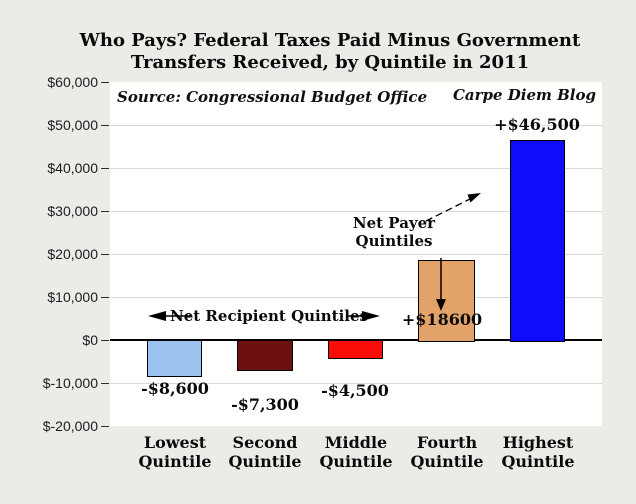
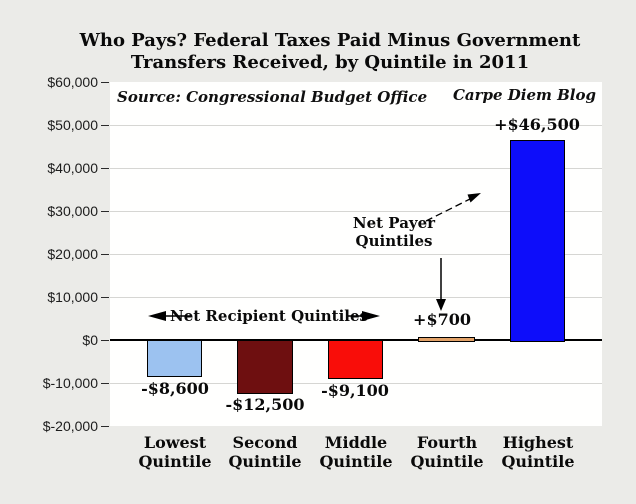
Second Quintile: -$7,300 -> -$12,500
Middle Quintile: -$4,500 -> -$9,100
Fourth Quintile: +$18600 -> +$700
